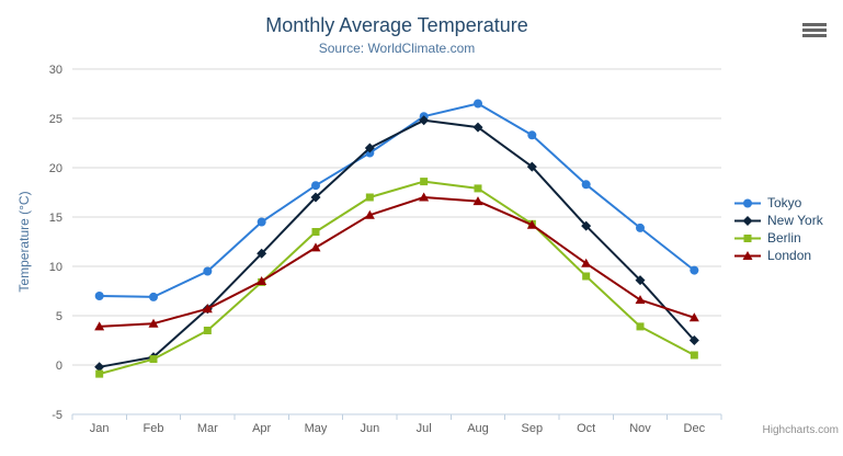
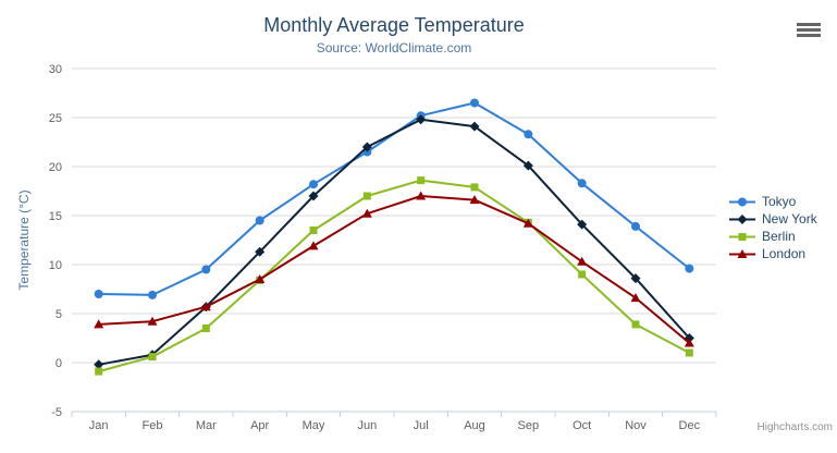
London/Dec: 5 -> 2
